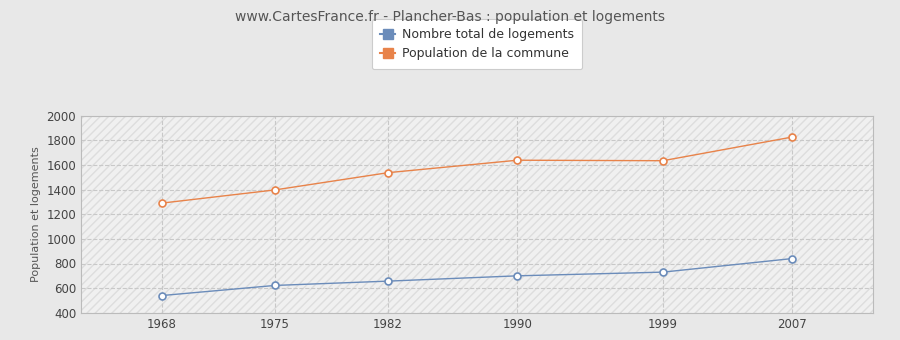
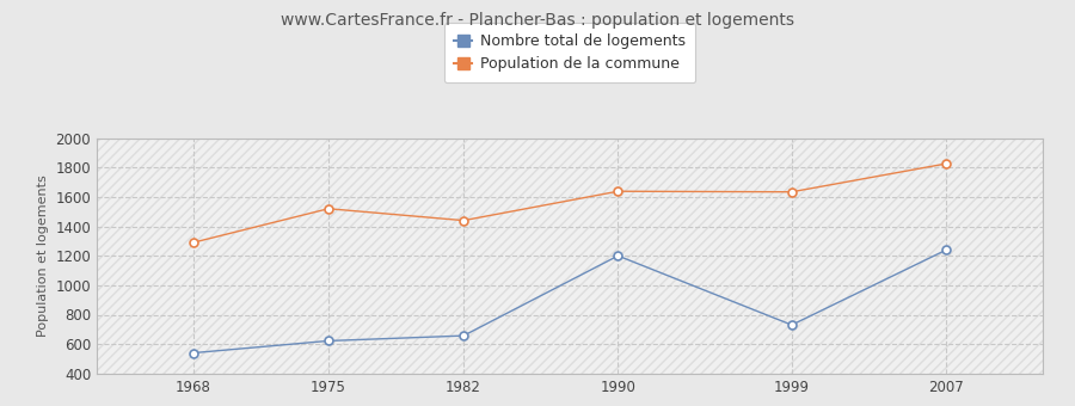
Population de la commune/1975: 1400 -> 1520
Population de la commune/1982: 1540 -> 1440
Nombre total de logements/1990: 700 -> 1200
Nombre total de logements/2007: 840 -> 1240
